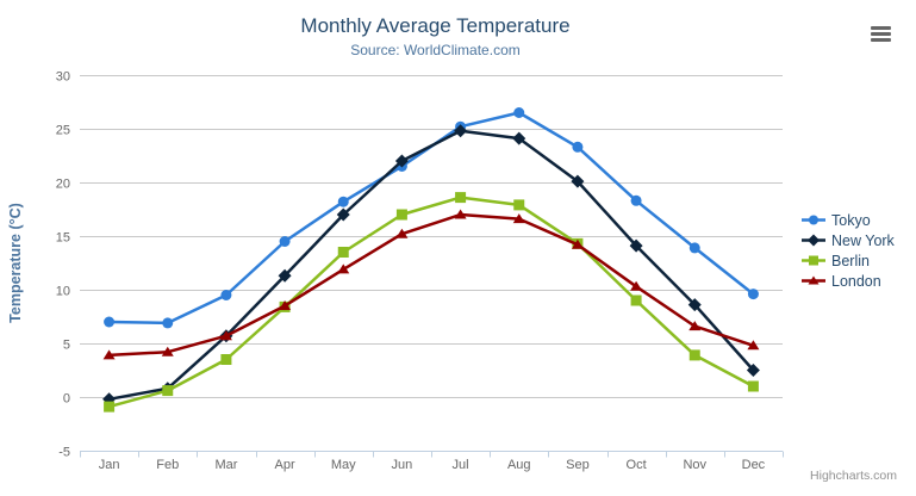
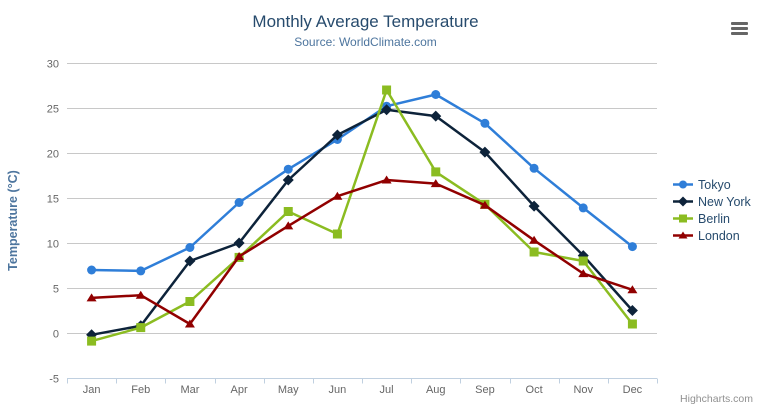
New York/Mar: 6 -> 8
London/Mar: 6 -> 1
New York/Apr: 11 -> 10
Berlin/Jun: 17 -> 11
Berlin/Jul: 19 -> 27
Berlin/Nov: 4 -> 8
